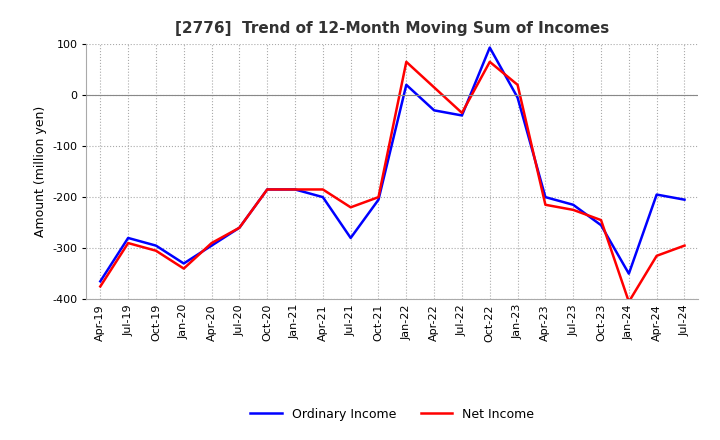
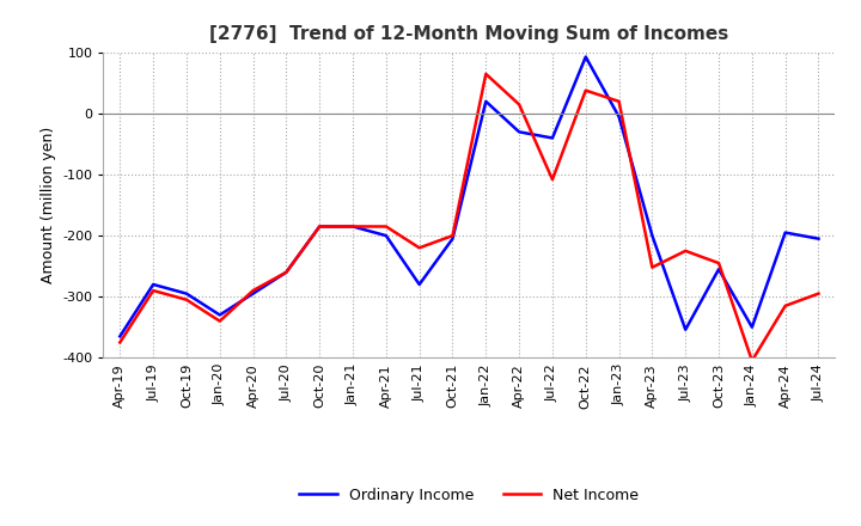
Net Income/Jul-22: -35 -> -108
Net Income/Oct-22: 65 -> 38
Net Income/Apr-23: -215 -> -252
Ordinary Income/Jul-23: -215 -> -354
